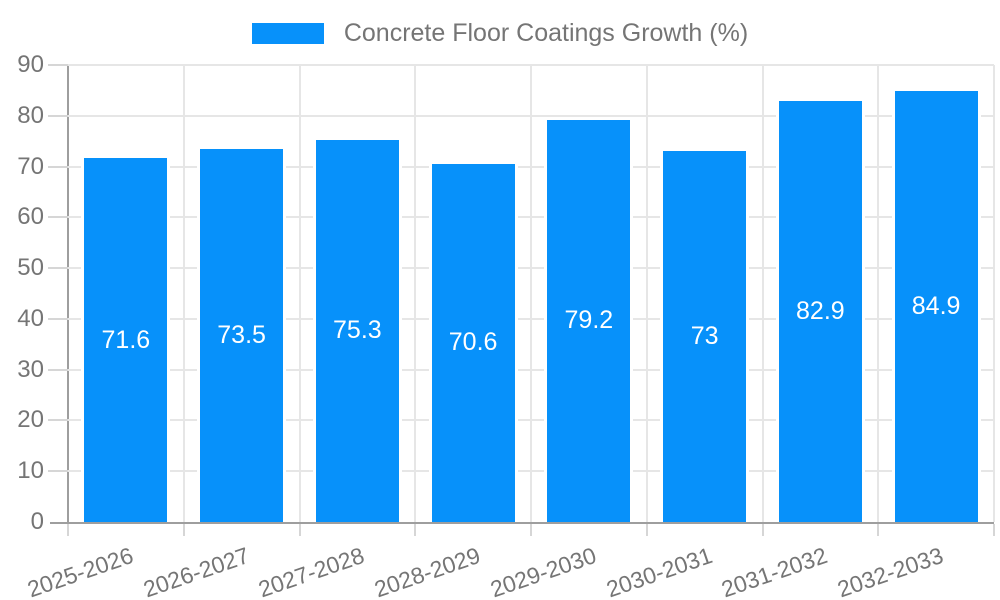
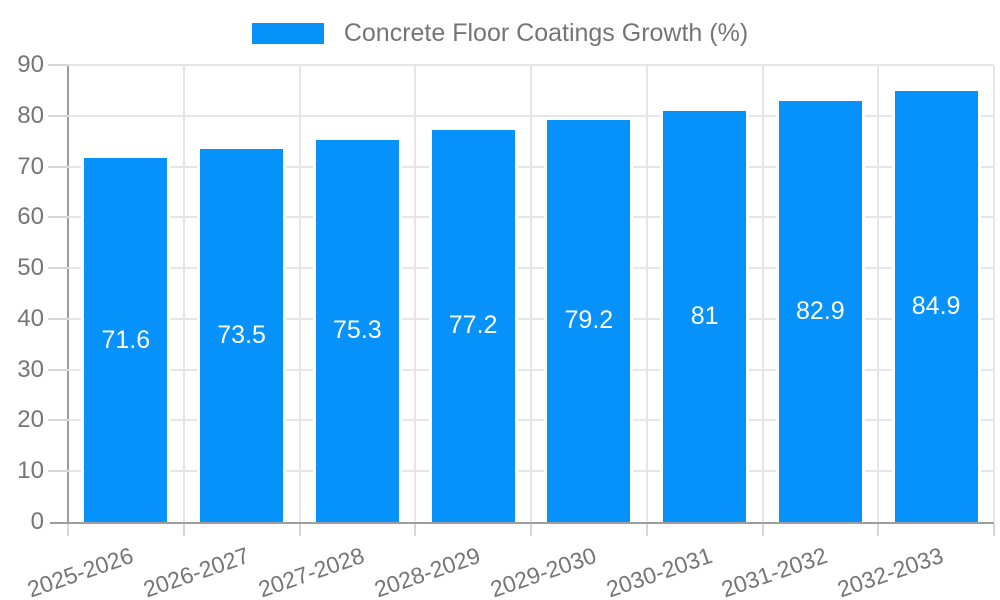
2028-2029: 70.6 -> 77.2
2030-2031: 73 -> 81
